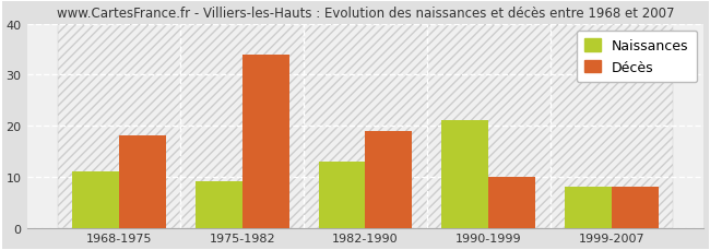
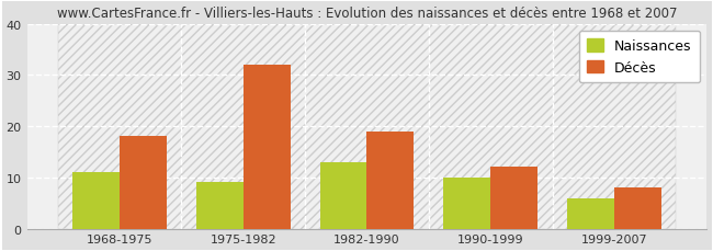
Décès/1975-1982: 34 -> 32
Naissances/1990-1999: 21 -> 10
Décès/1990-1999: 10 -> 12
Naissances/1999-2007: 8 -> 6
